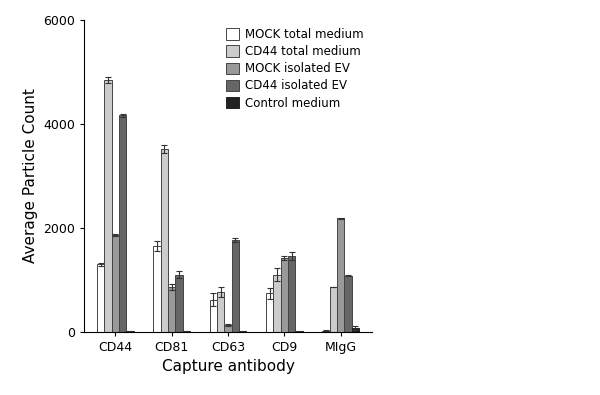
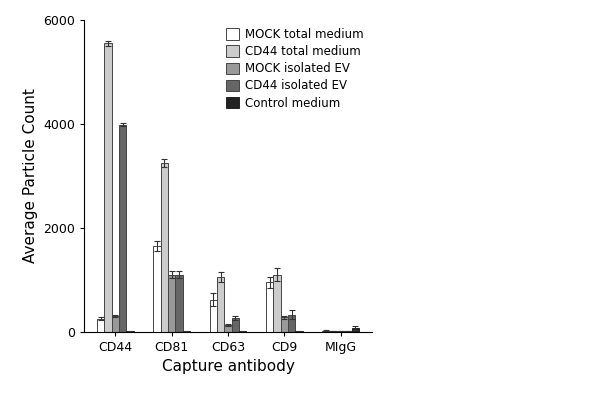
MOCK total medium/CD44: 1300 -> 250
CD44 total medium/CD44: 4840 -> 5550
MOCK isolated EV/CD44: 1860 -> 300
CD44 isolated EV/CD44: 4160 -> 3980
CD44 total medium/CD81: 3520 -> 3250
MOCK isolated EV/CD81: 860 -> 1100
CD44 total medium/CD63: 760 -> 1050
CD44 isolated EV/CD63: 1760 -> 270
MOCK total medium/CD9: 740 -> 950
MOCK isolated EV/CD9: 1420 -> 280
CD44 isolated EV/CD9: 1460 -> 330
CD44 total medium/MIgG: 860 -> 10
MOCK isolated EV/MIgG: 2180 -> 10
CD44 isolated EV/MIgG: 1080 -> 10
